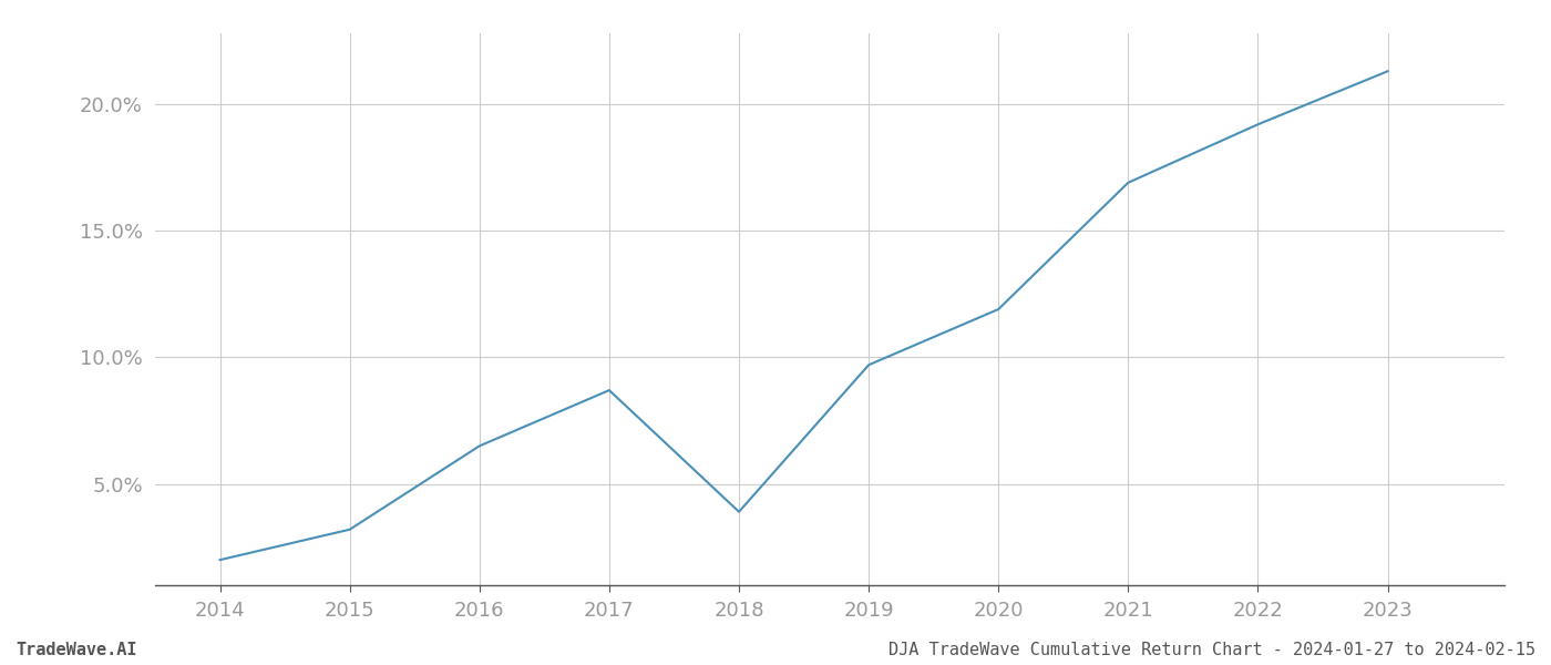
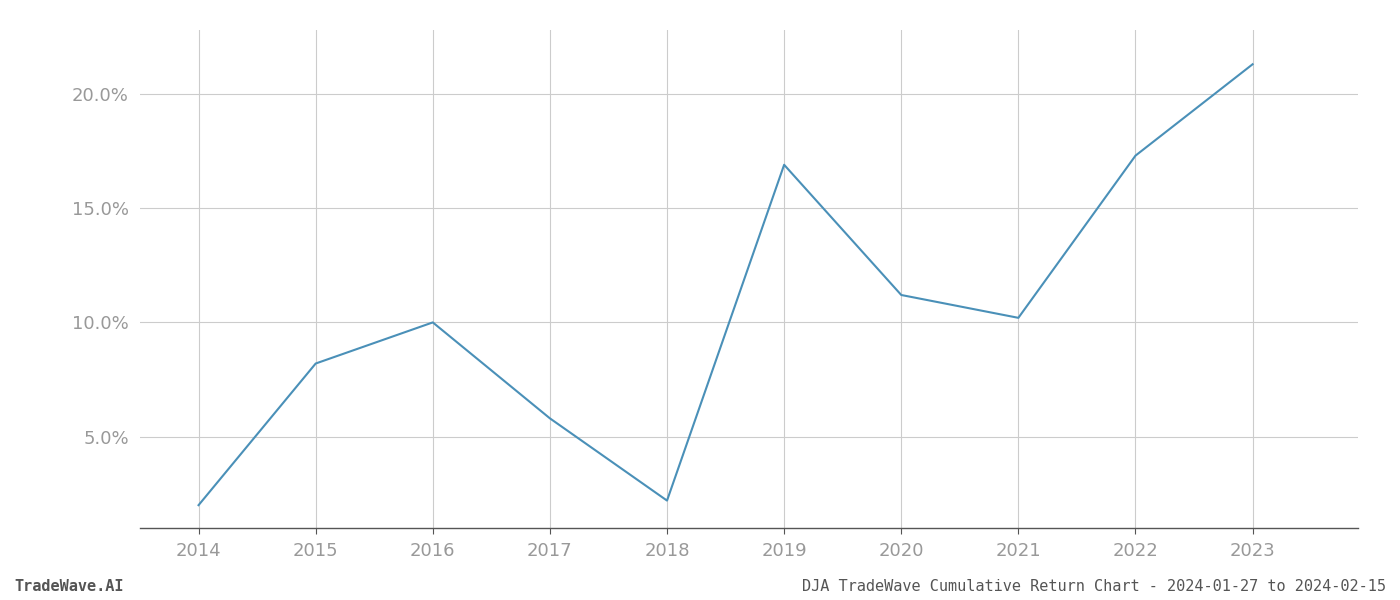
2015: 3.2% -> 8.2%
2016: 6.5% -> 10.0%
2017: 8.7% -> 5.8%
2018: 3.9% -> 2.2%
2019: 9.7% -> 16.9%
2020: 11.9% -> 11.2%
2021: 16.9% -> 10.2%
2022: 19.2% -> 17.3%
